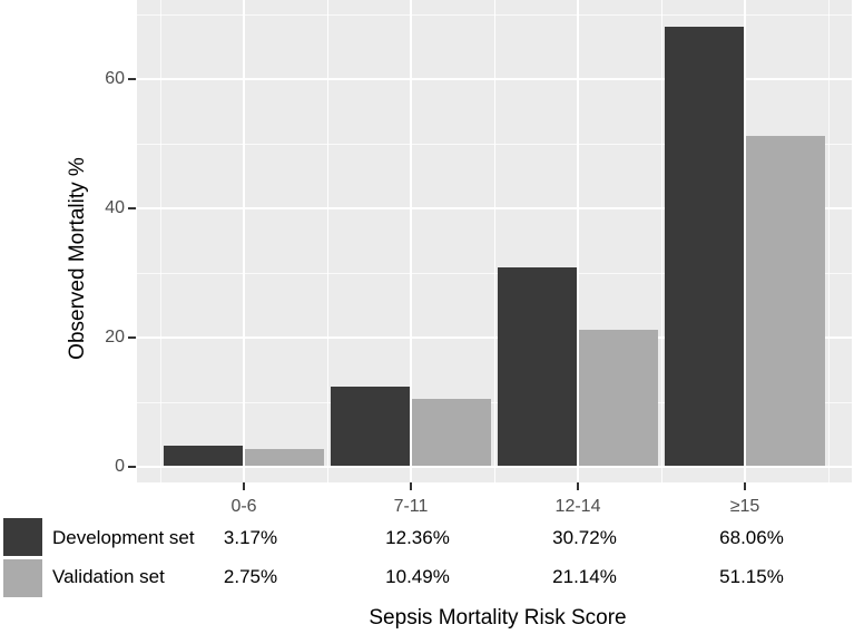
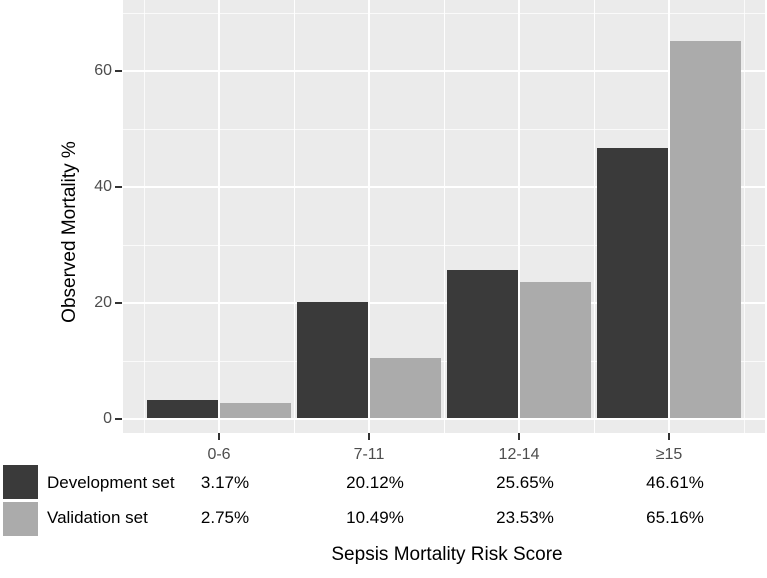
Development set/7-11: 12.36% -> 20.12%
Development set/12-14: 30.72% -> 25.65%
Validation set/12-14: 21.14% -> 23.53%
Development set/≥15: 68.06% -> 46.61%
Validation set/≥15: 51.15% -> 65.16%
